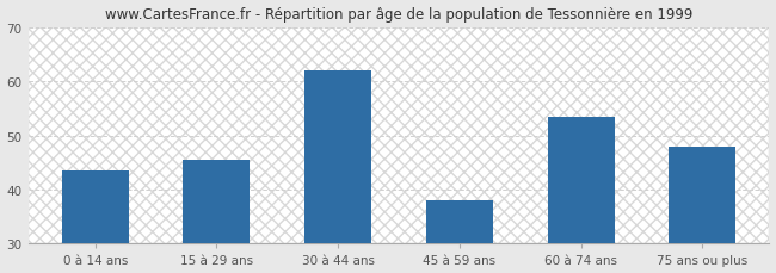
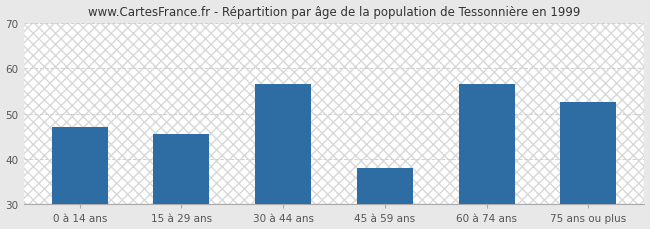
0 à 14 ans: 43.5 -> 47.0
30 à 44 ans: 62.0 -> 56.5
60 à 74 ans: 53.5 -> 56.5
75 ans ou plus: 48.0 -> 52.5
